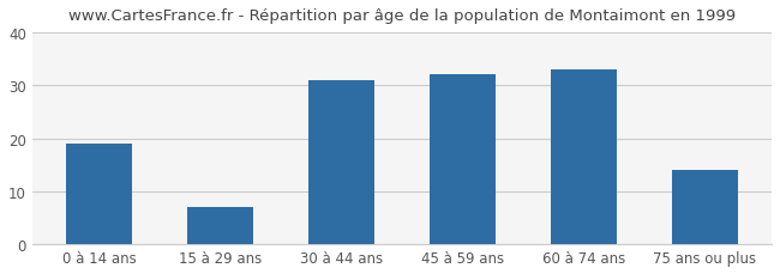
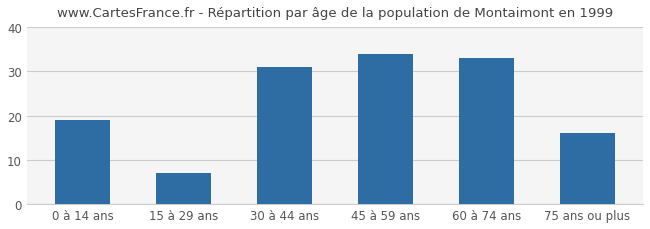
45 à 59 ans: 32 -> 34
75 ans ou plus: 14 -> 16
